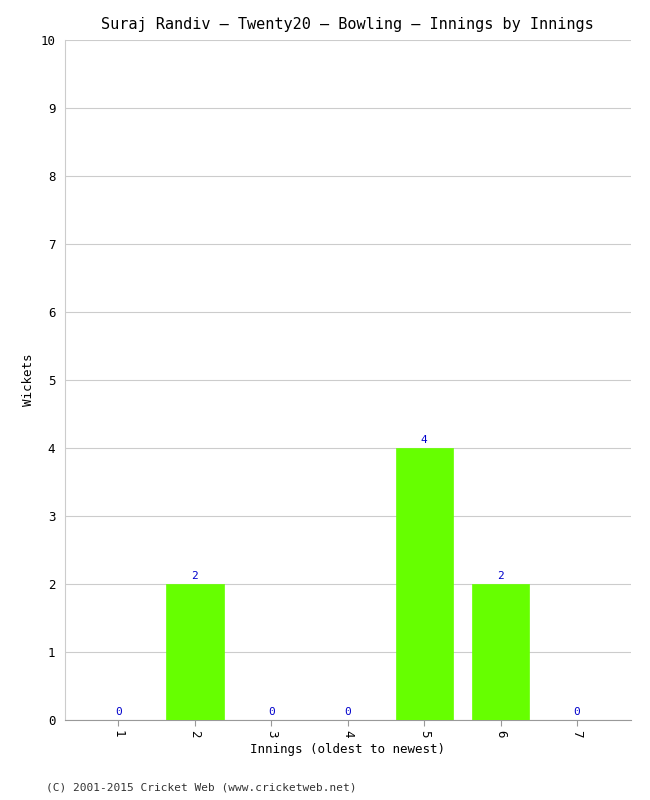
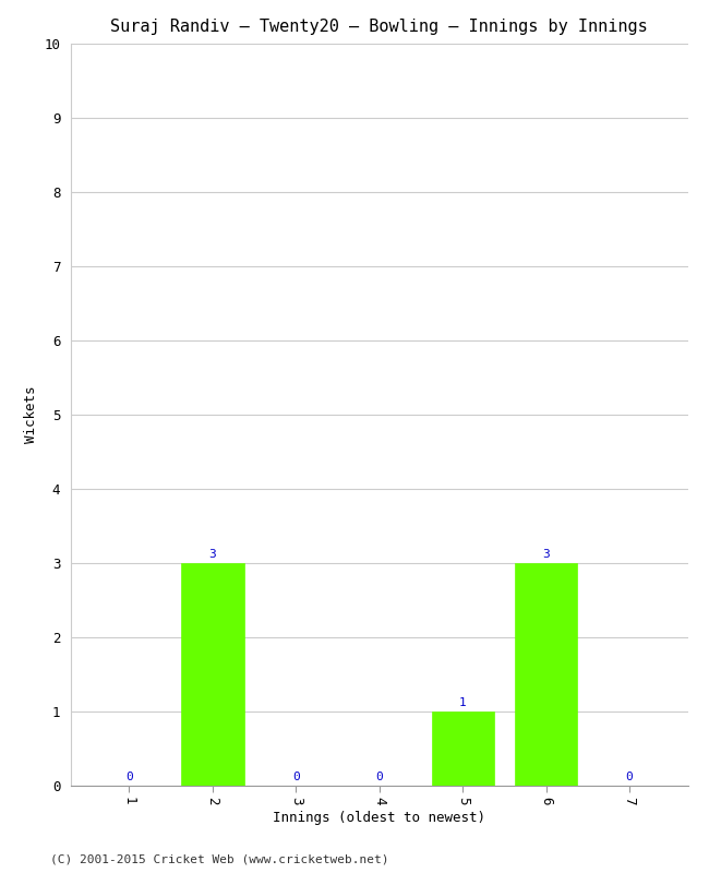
2: 2 -> 3
5: 4 -> 1
6: 2 -> 3
